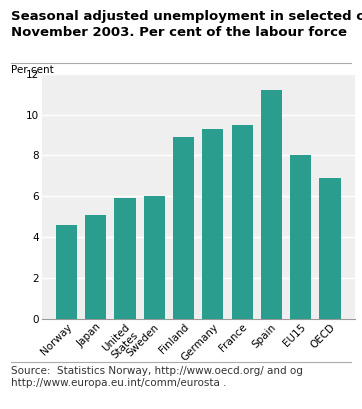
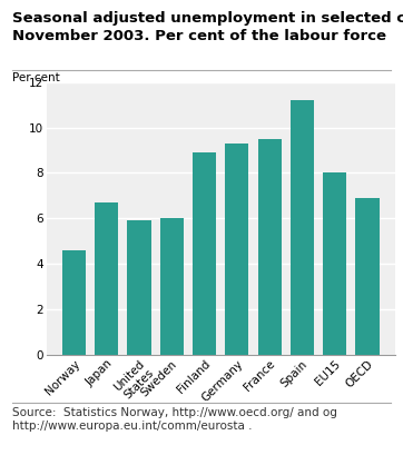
Japan: 5.1 -> 6.7
